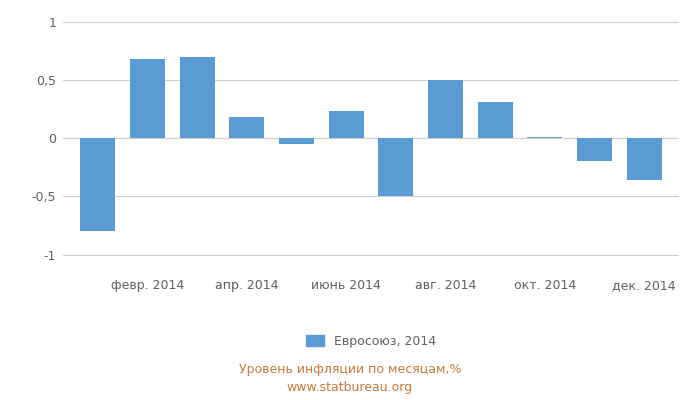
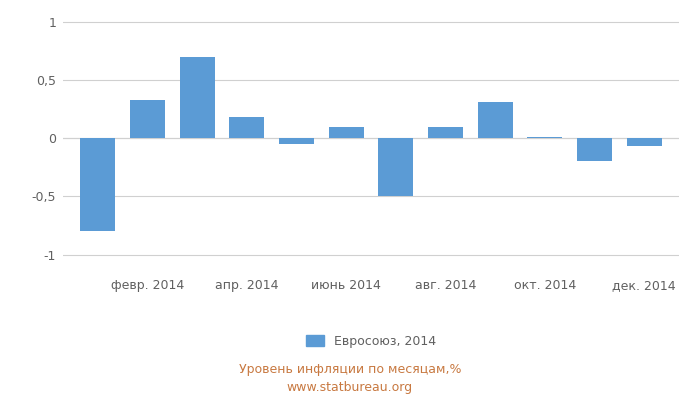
февр. 2014: 0,68 -> 0,33
июнь 2014: 0,23 -> 0,10
авг. 2014: 0,50 -> 0,10
дек. 2014: -0,36 -> -0,07
